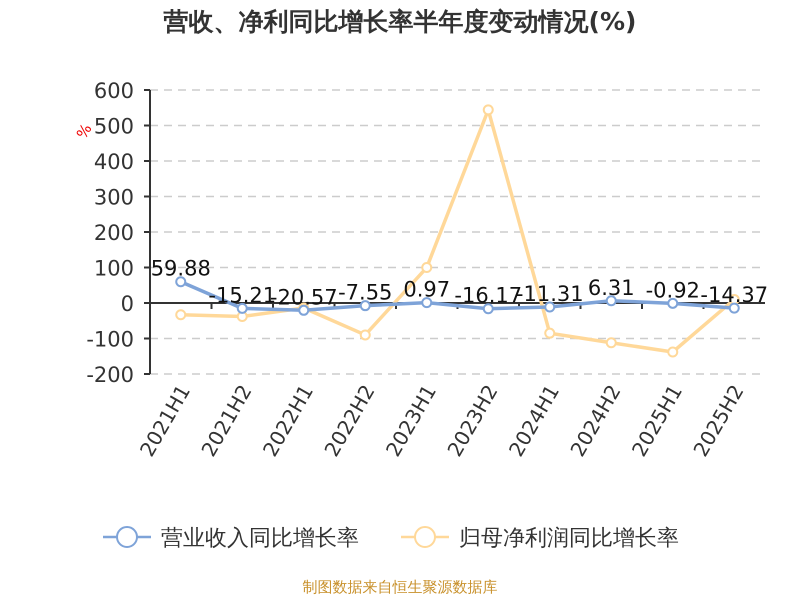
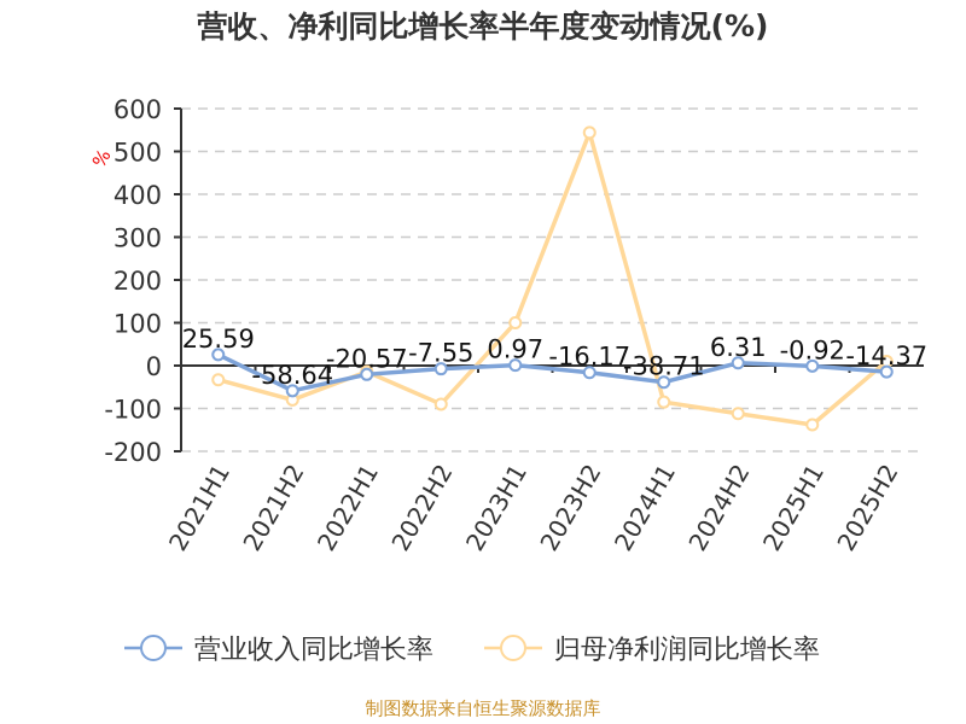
营业收入同比增长率/2021H1: 59.88 -> 25.59
营业收入同比增长率/2021H2: -15.21 -> -58.64
归母净利润同比增长率/2021H2: -40 -> -80
营业收入同比增长率/2024H1: -11.31 -> -38.71
